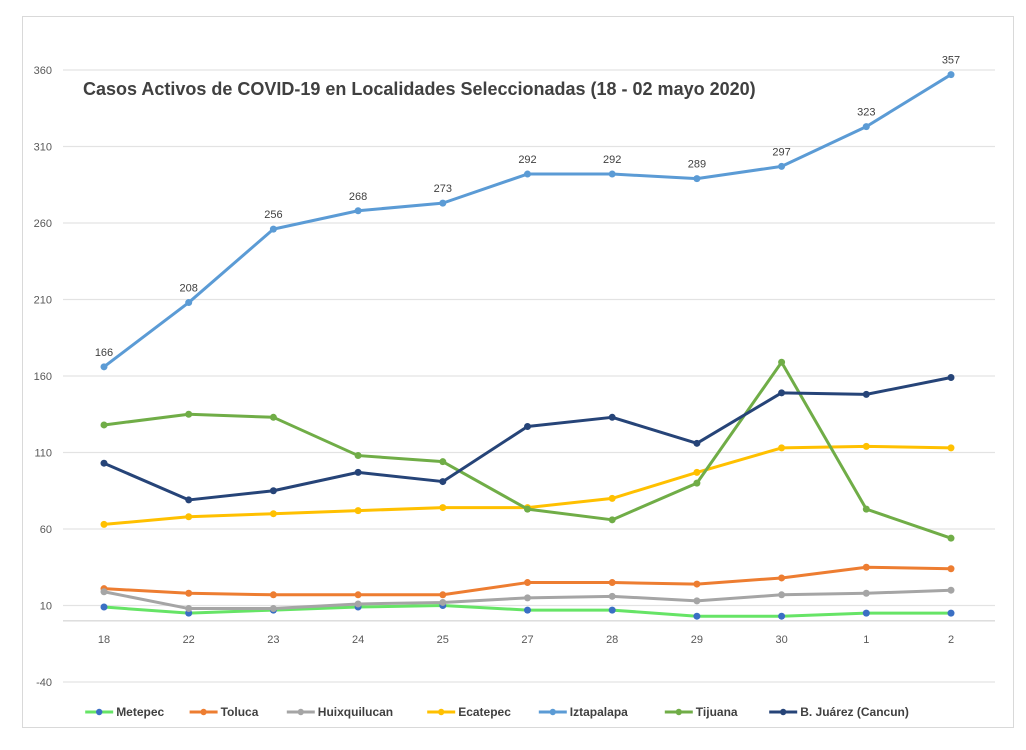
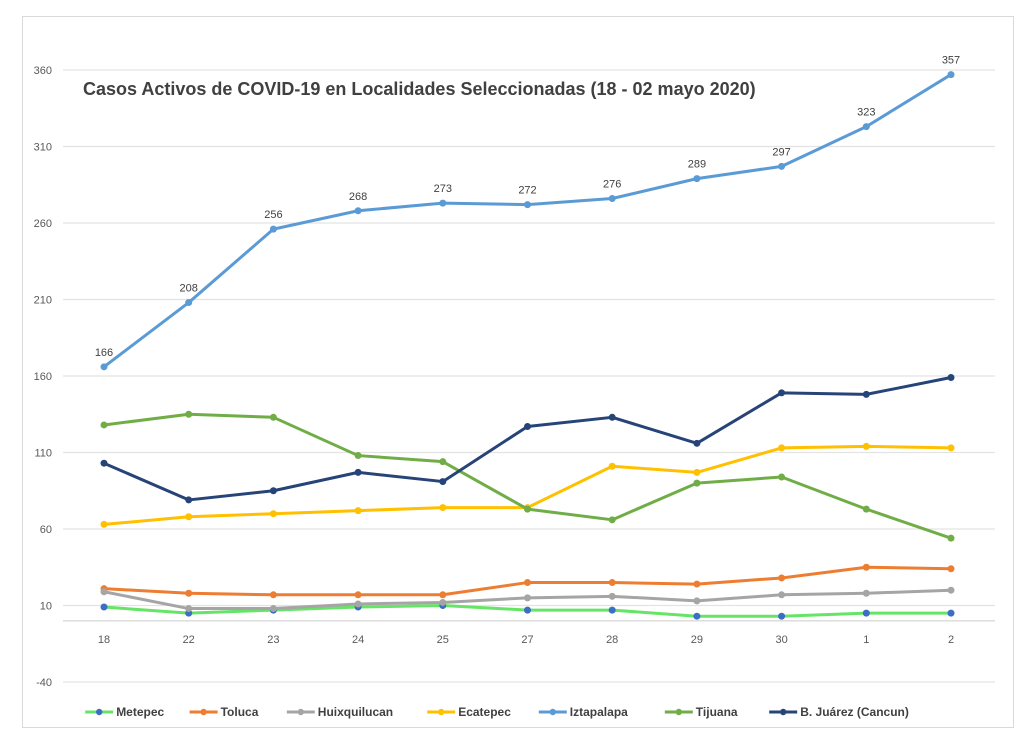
Iztapalapa/27: 292 -> 272
Ecatepec/28: 80 -> 101
Iztapalapa/28: 292 -> 276
Tijuana/30: 169 -> 94
